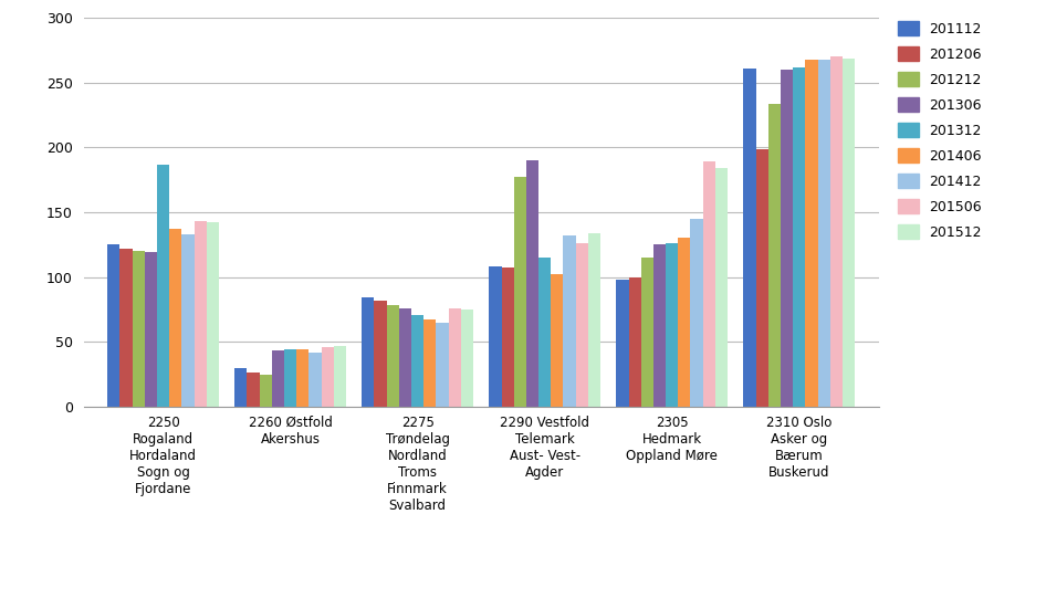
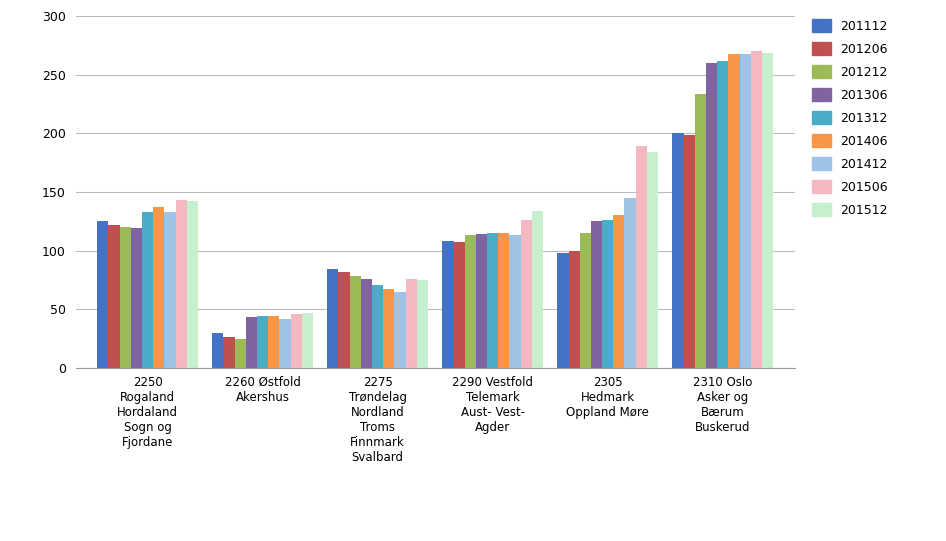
201312/2250 Rogaland Hordaland Sogn og Fjordane: 187 -> 133
201212/2290 Vestfold Telemark Aust- Vest- Agder: 177 -> 113
201306/2290 Vestfold Telemark Aust- Vest- Agder: 190 -> 114
201406/2290 Vestfold Telemark Aust- Vest- Agder: 102 -> 115
201412/2290 Vestfold Telemark Aust- Vest- Agder: 132 -> 113
201112/2310 Oslo Asker og Bærum Buskerud: 261 -> 200
